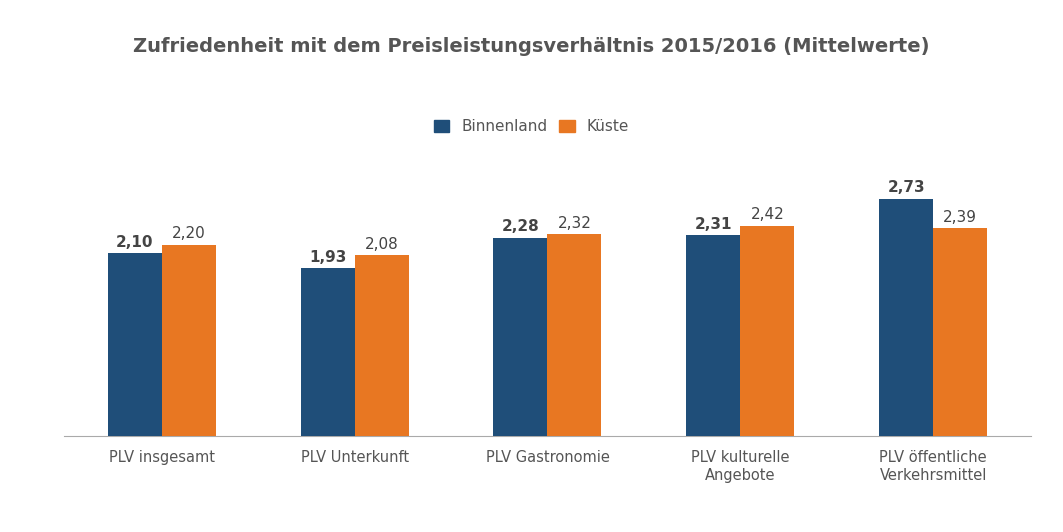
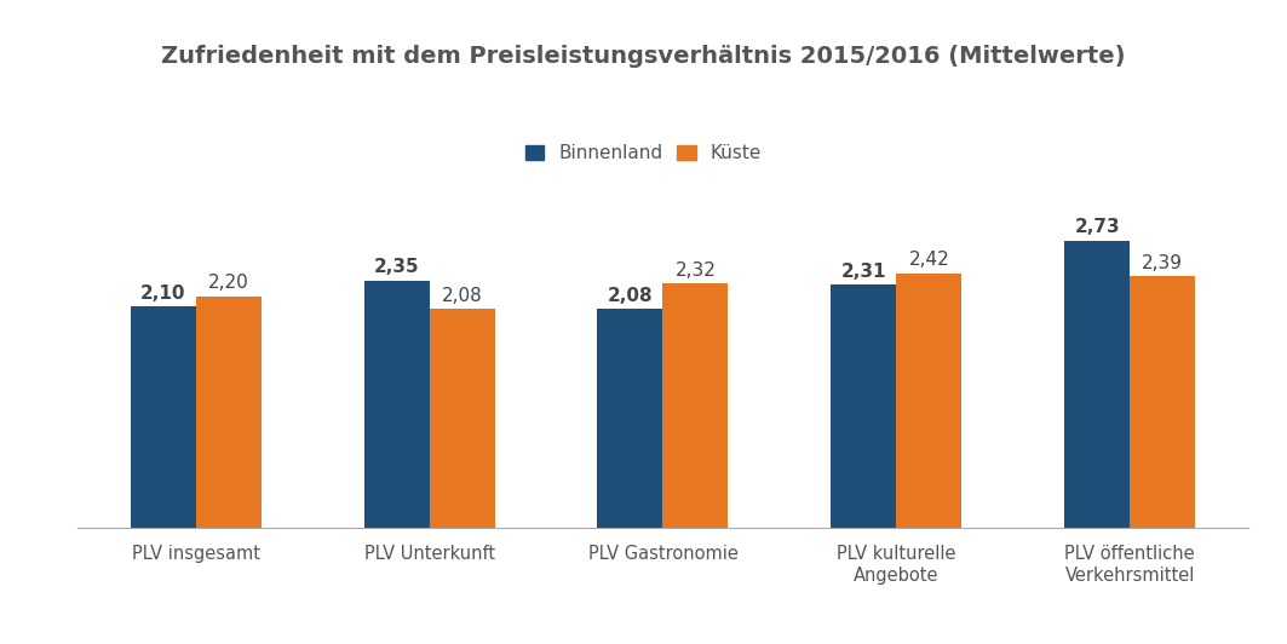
Binnenland/PLV Unterkunft: 1,93 -> 2,35
Binnenland/PLV Gastronomie: 2,28 -> 2,08
